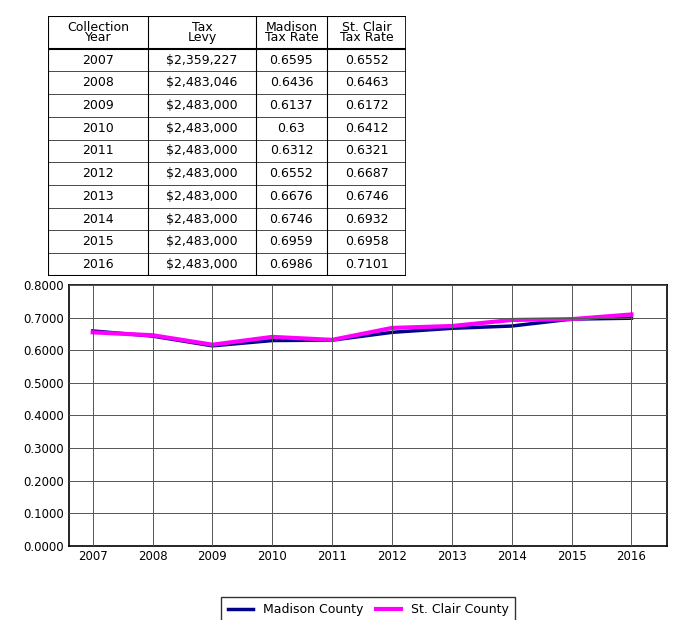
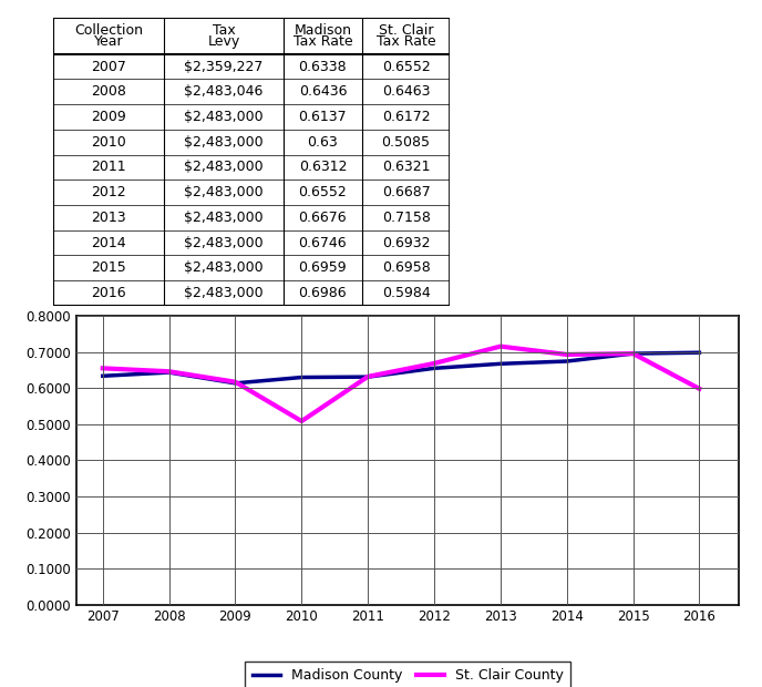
Madison County/2007: 0.6595 -> 0.6338
St. Clair County/2010: 0.6412 -> 0.5085
St. Clair County/2013: 0.6746 -> 0.7158
St. Clair County/2016: 0.7101 -> 0.5984
